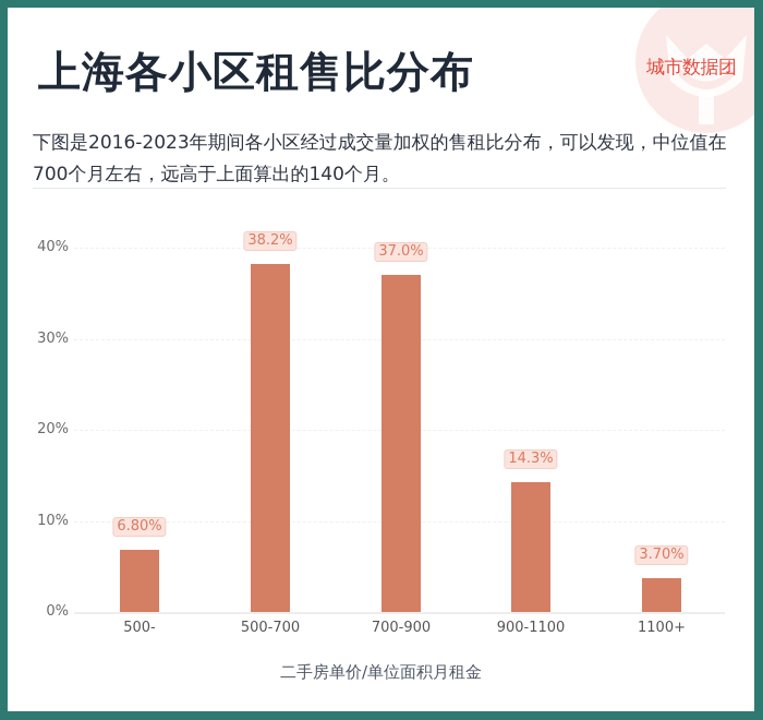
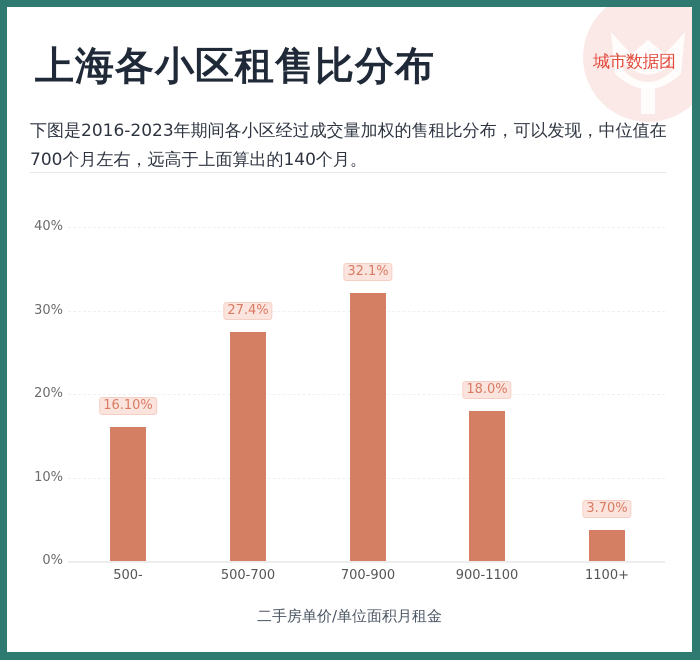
500-: 6.80% -> 16.10%
500-700: 38.2% -> 27.4%
700-900: 37.0% -> 32.1%
900-1100: 14.3% -> 18.0%
